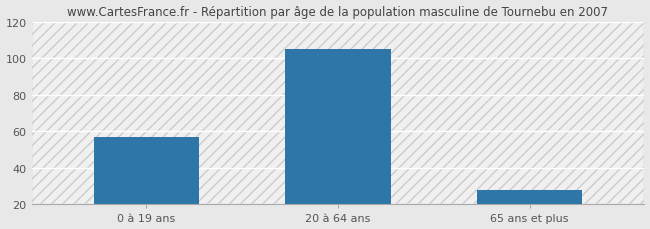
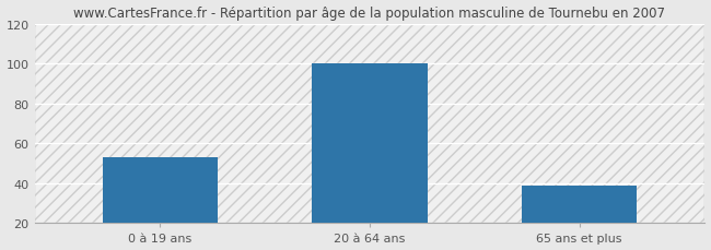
0 à 19 ans: 57 -> 53
20 à 64 ans: 105 -> 100
65 ans et plus: 28 -> 39
